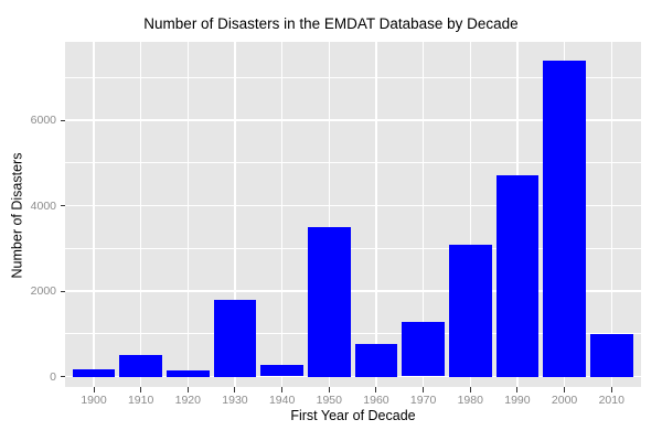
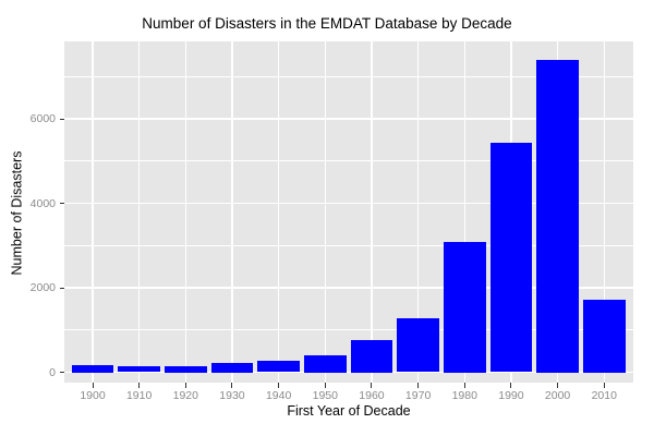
1910: 500 -> 100
1930: 1800 -> 200
1950: 3500 -> 400
1990: 4700 -> 5400
2010: 1000 -> 1700
